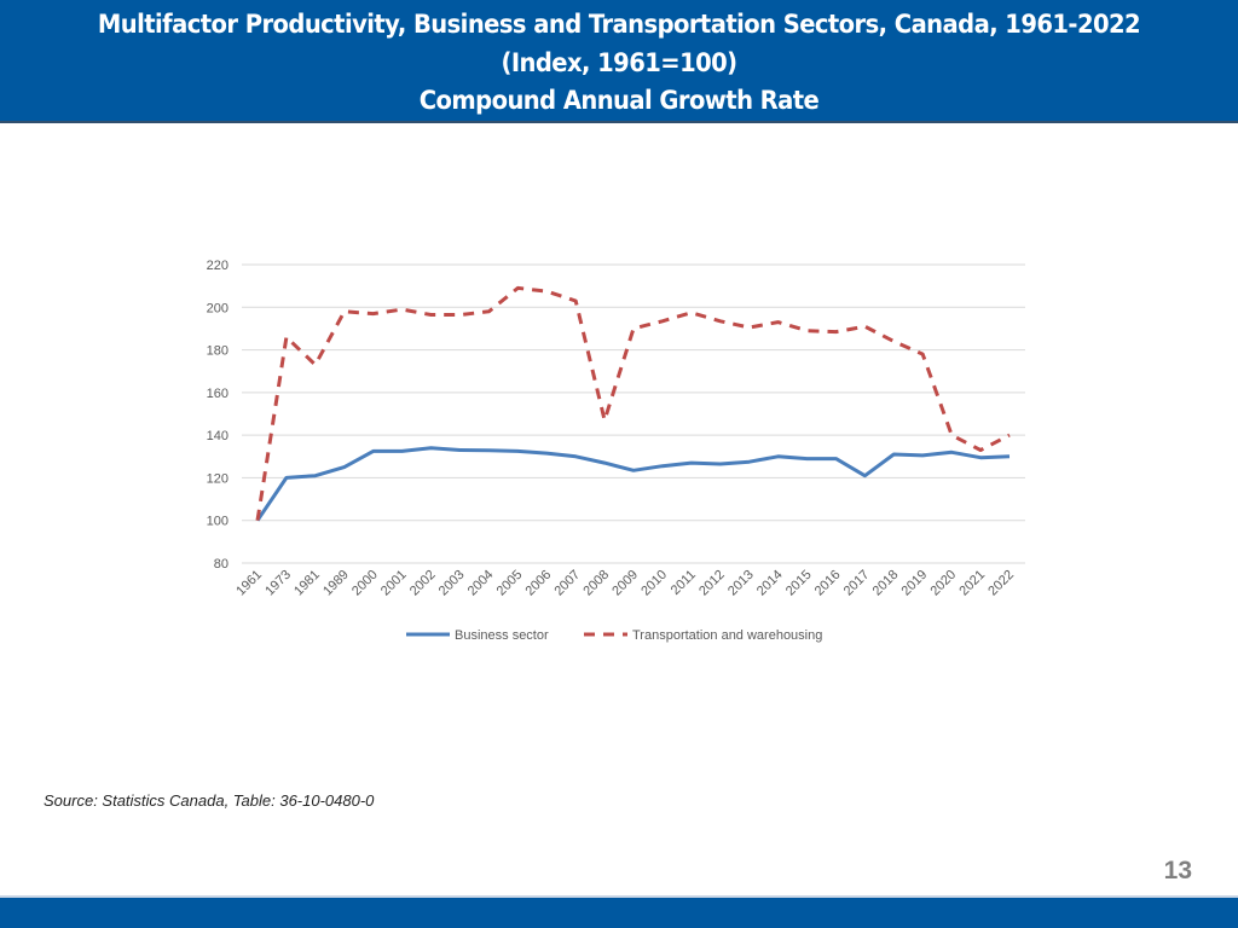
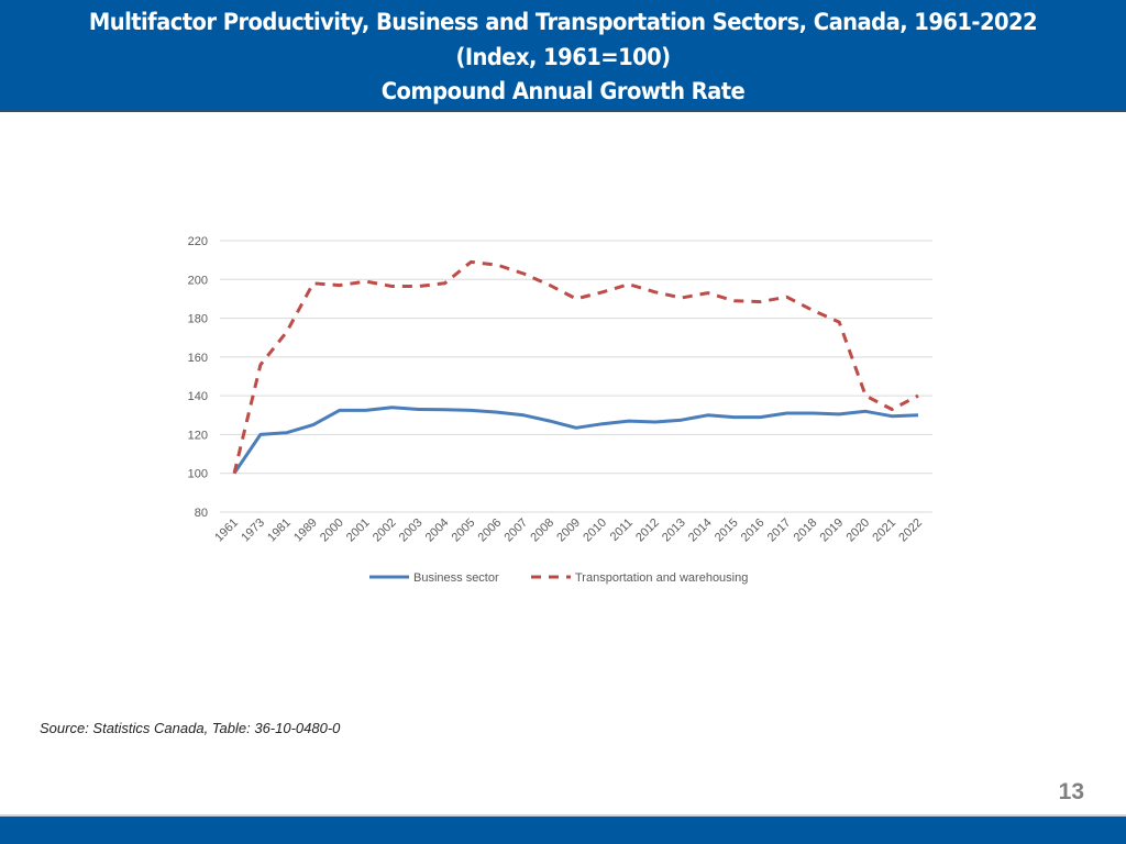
Transportation and warehousing/1973: 186 -> 156
Transportation and warehousing/2008: 147 -> 197
Business sector/2017: 121 -> 131
